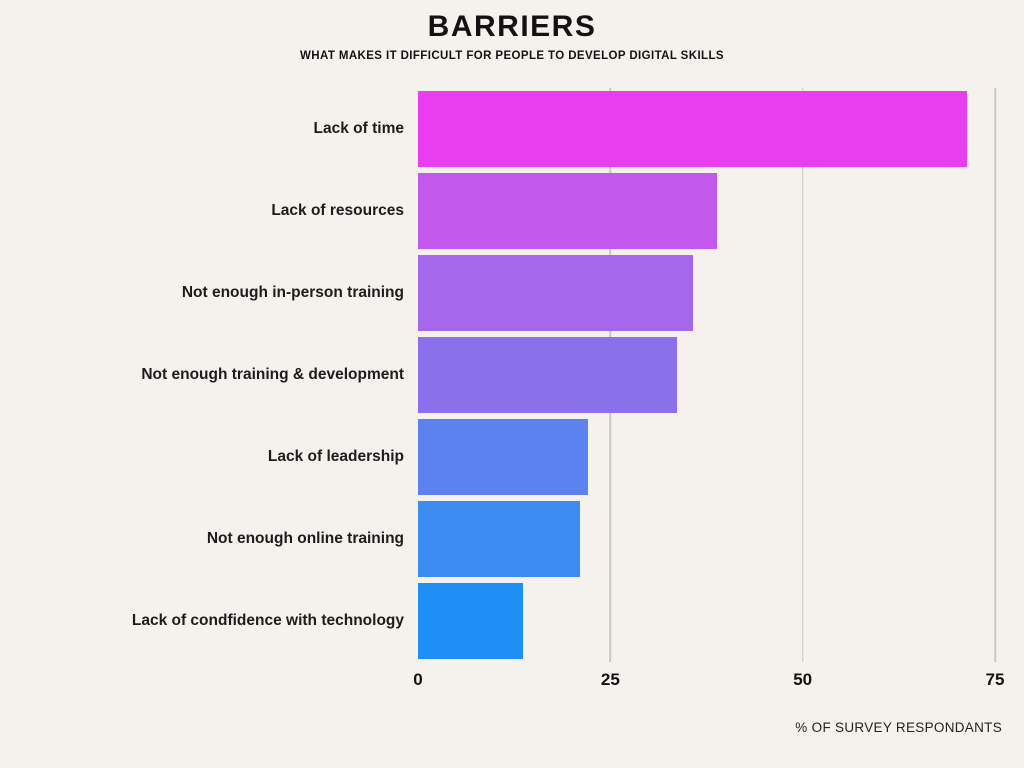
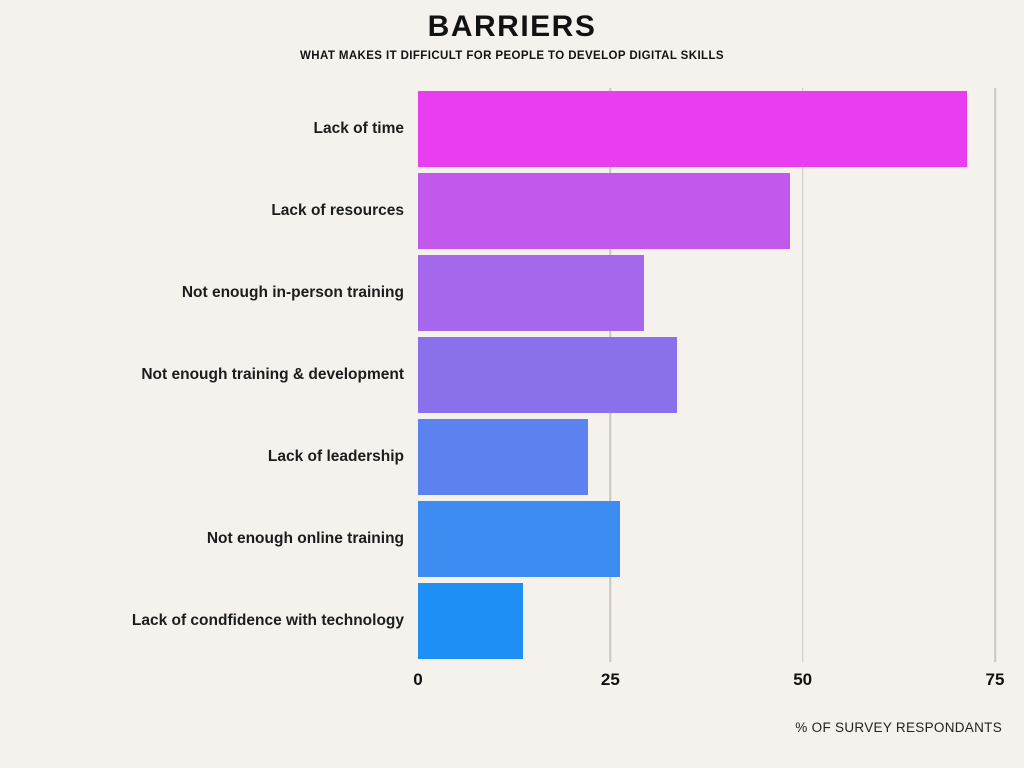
Lack of resources: 37 -> 46
Not enough in-person training: 34 -> 28
Not enough online training: 20 -> 25
